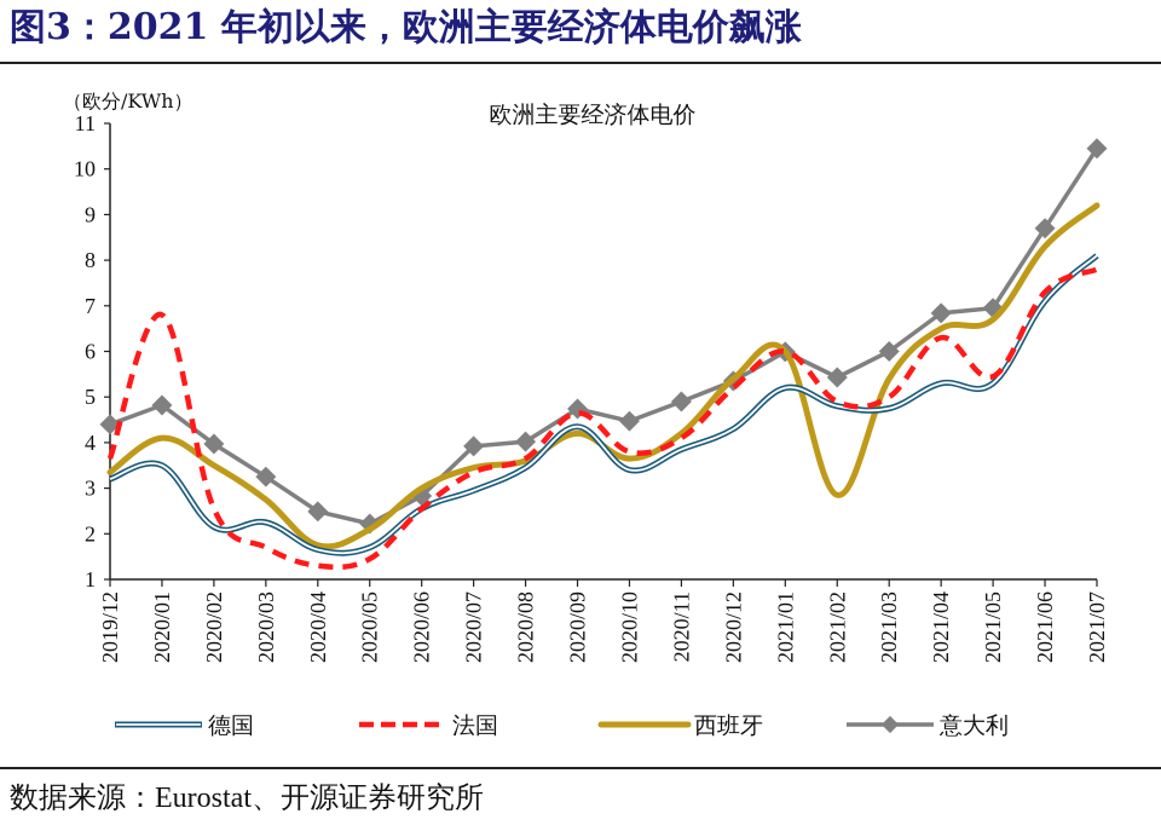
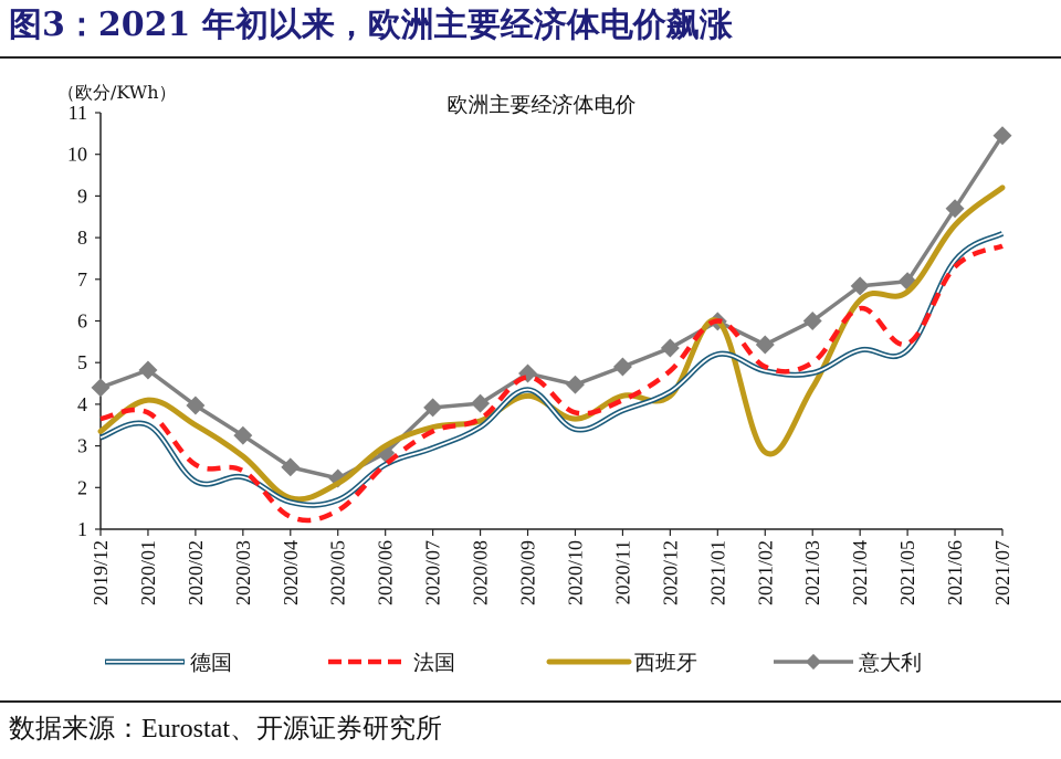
法国/2020/01: 6.8 -> 3.8
法国/2020/03: 1.7 -> 2.4
法国/2020/12: 5.2 -> 4.8
西班牙/2020/12: 5.4 -> 4.2
西班牙/2021/03: 5.4 -> 4.4
德国/2021/06: 7.1 -> 7.5
